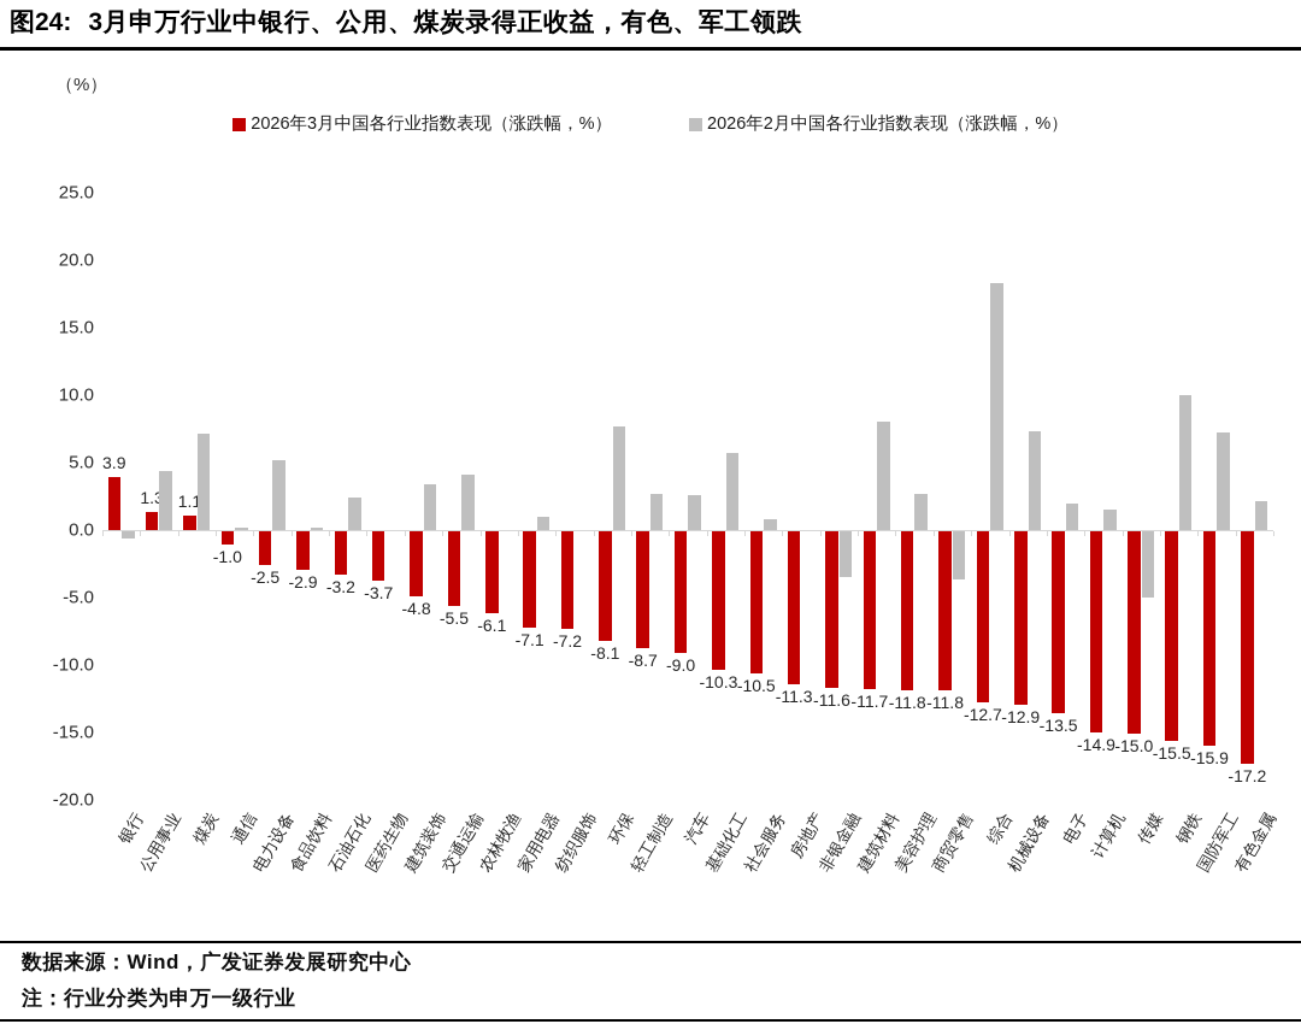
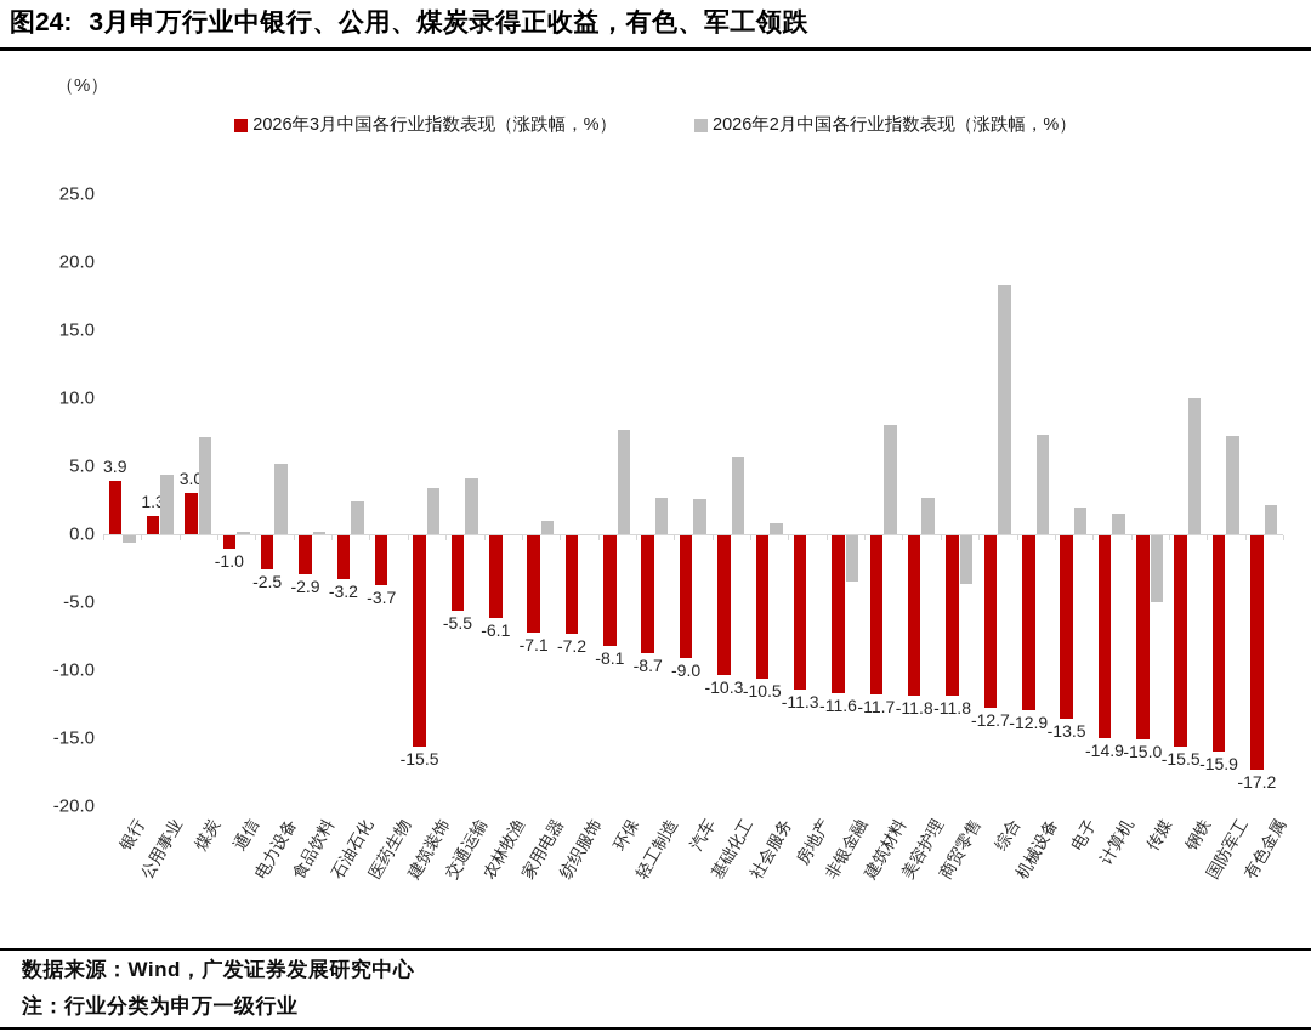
2026年3月中国各行业指数表现（涨跌幅，%）/煤炭: 1.1 -> 3.0
2026年3月中国各行业指数表现（涨跌幅，%）/建筑装饰: -4.8 -> -15.5
